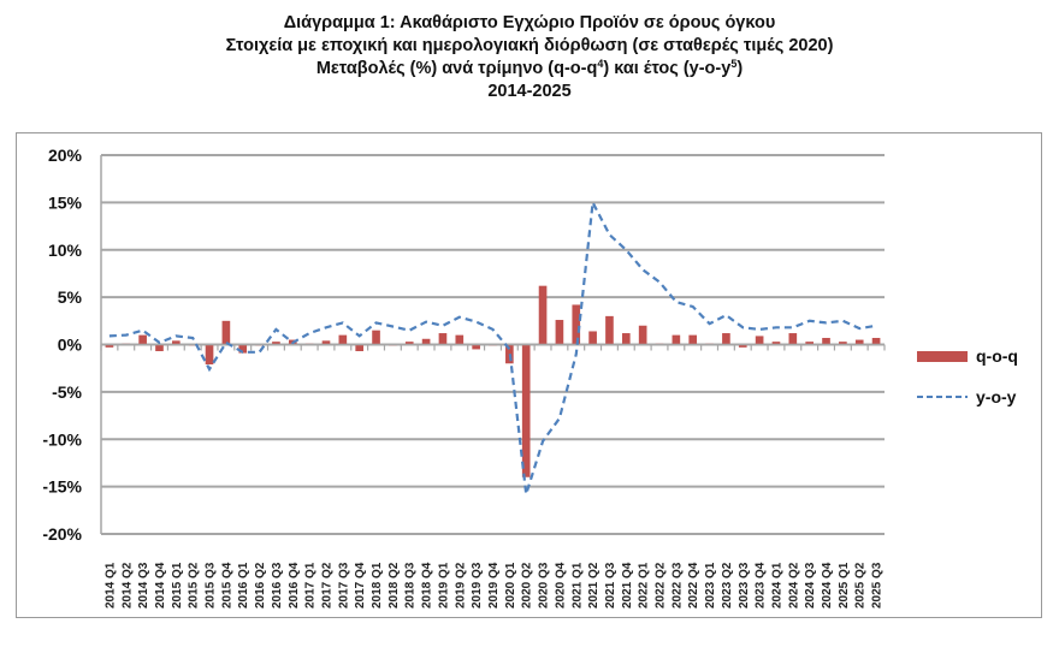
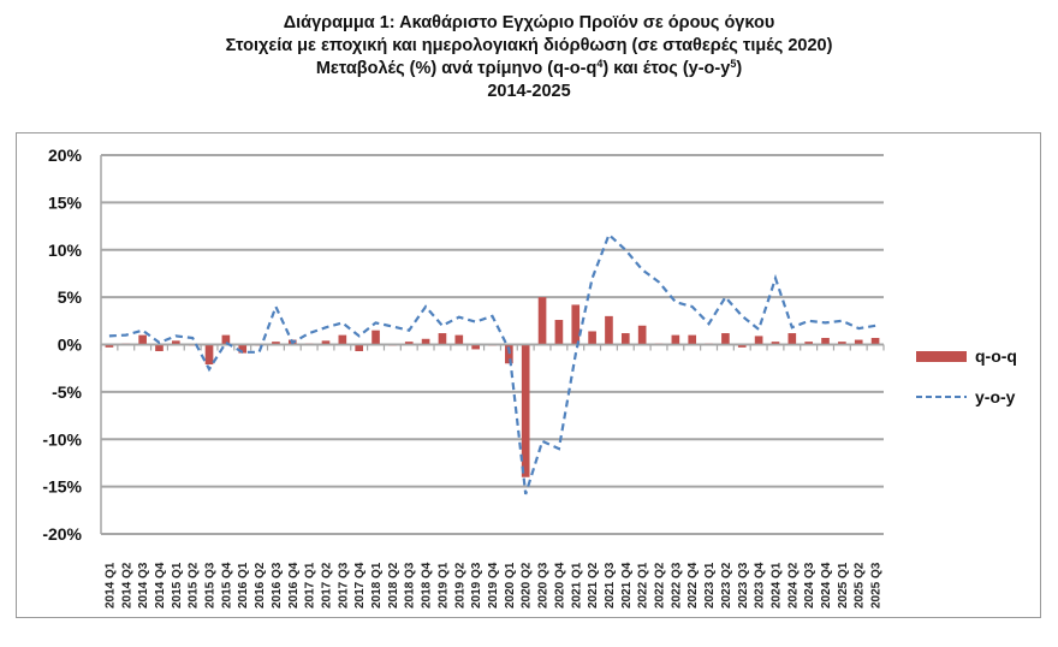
q-o-q/2015 Q4: 2% -> 1%
y-o-y/2016 Q3: 2% -> 4%
y-o-y/2018 Q4: 2% -> 4%
y-o-y/2019 Q4: 2% -> 3%
q-o-q/2020 Q3: 6% -> 5%
y-o-y/2020 Q4: -8% -> -11%
y-o-y/2021 Q2: 15% -> 7%
y-o-y/2023 Q2: 3% -> 5%
y-o-y/2023 Q3: 2% -> 3%
y-o-y/2024 Q1: 2% -> 7%
